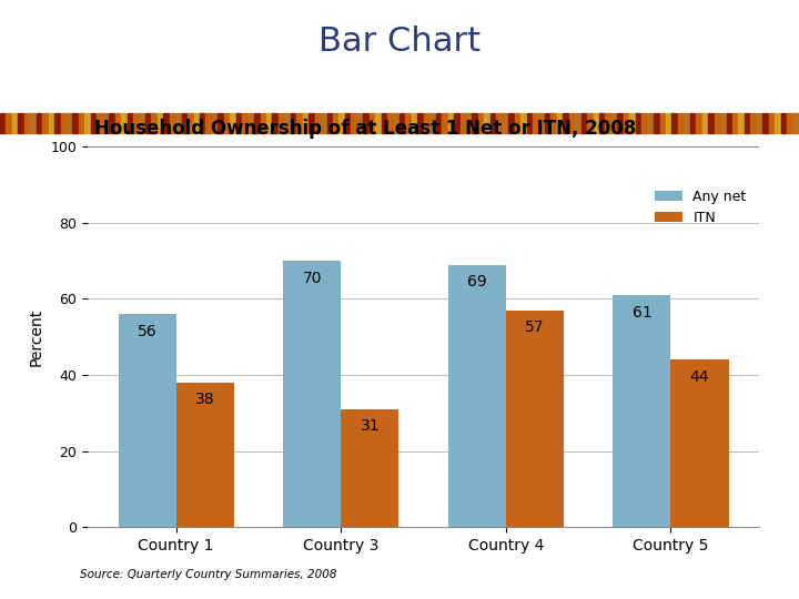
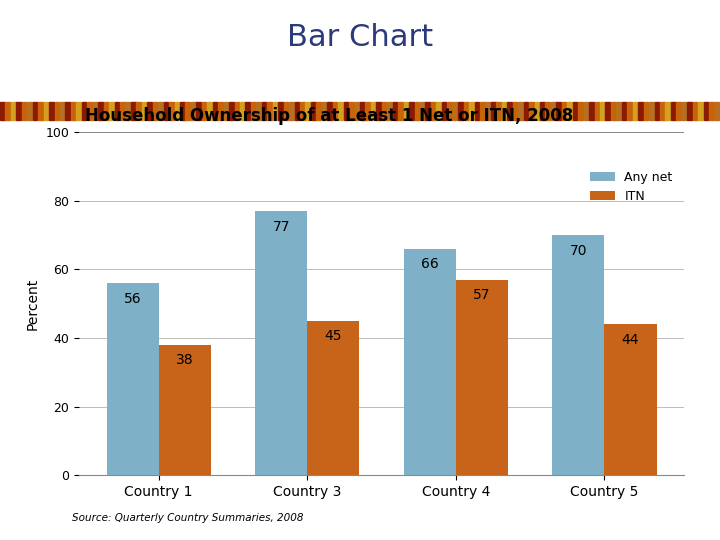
Any net/Country 3: 70 -> 77
ITN/Country 3: 31 -> 45
Any net/Country 4: 69 -> 66
Any net/Country 5: 61 -> 70
